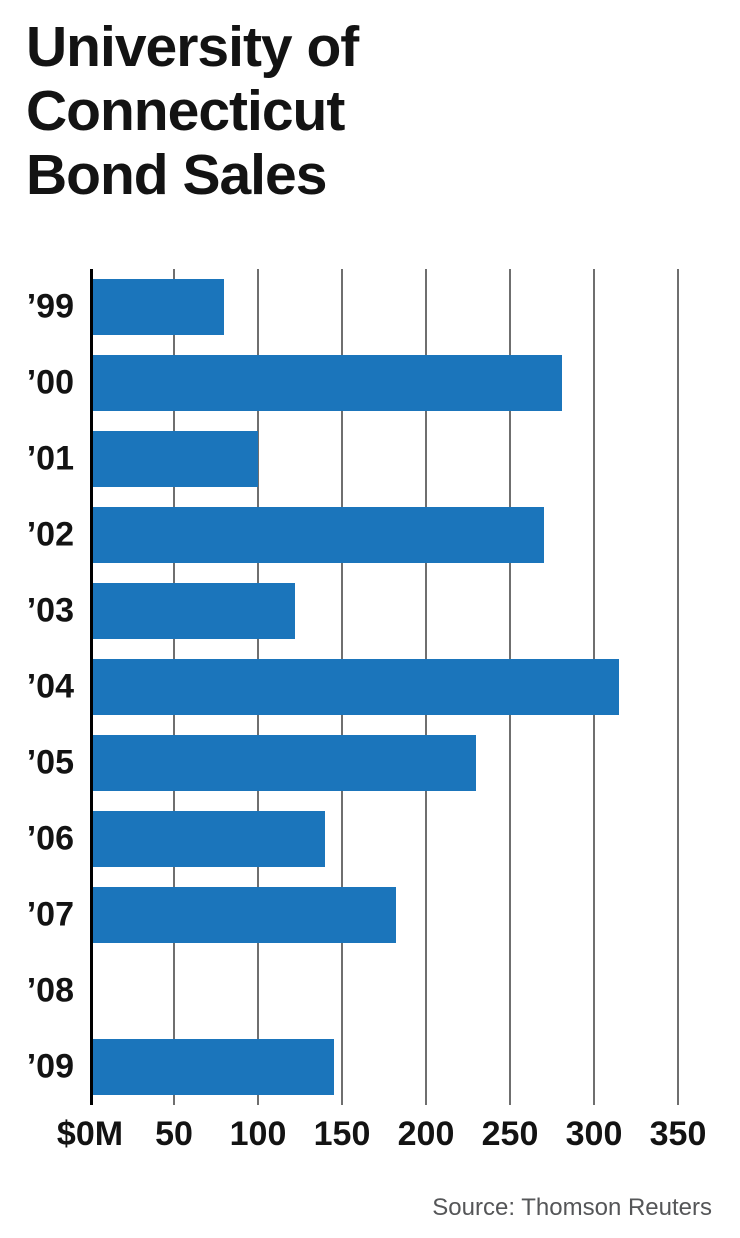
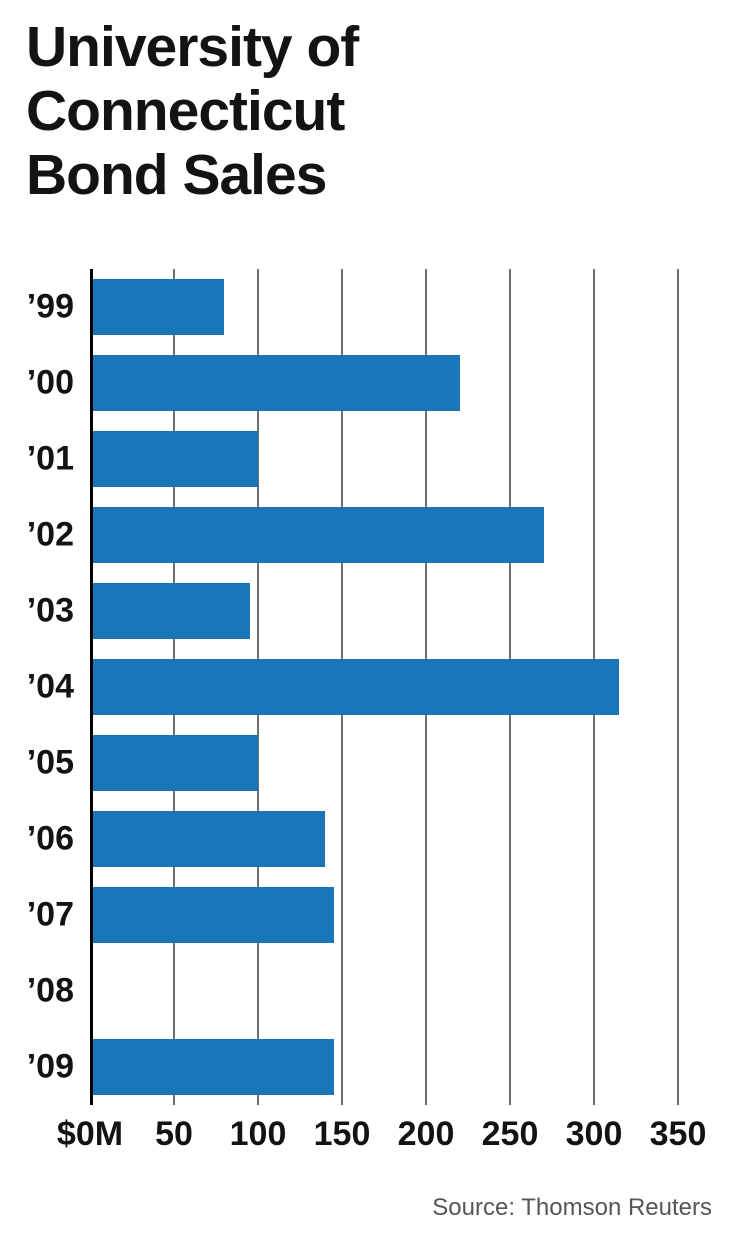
’00: 281 -> 220
’03: 122 -> 95
’05: 230 -> 100
’07: 182 -> 145
